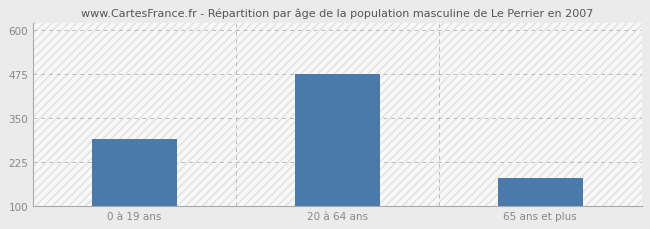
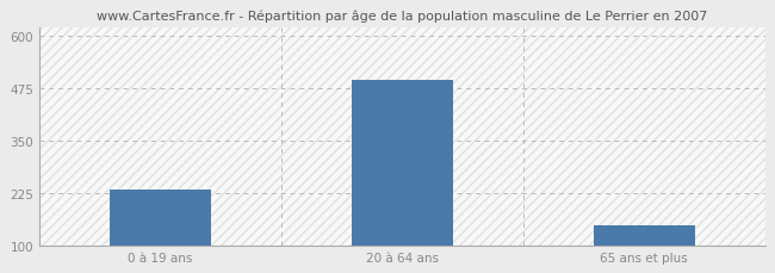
0 à 19 ans: 290 -> 232
20 à 64 ans: 475 -> 493
65 ans et plus: 180 -> 148
